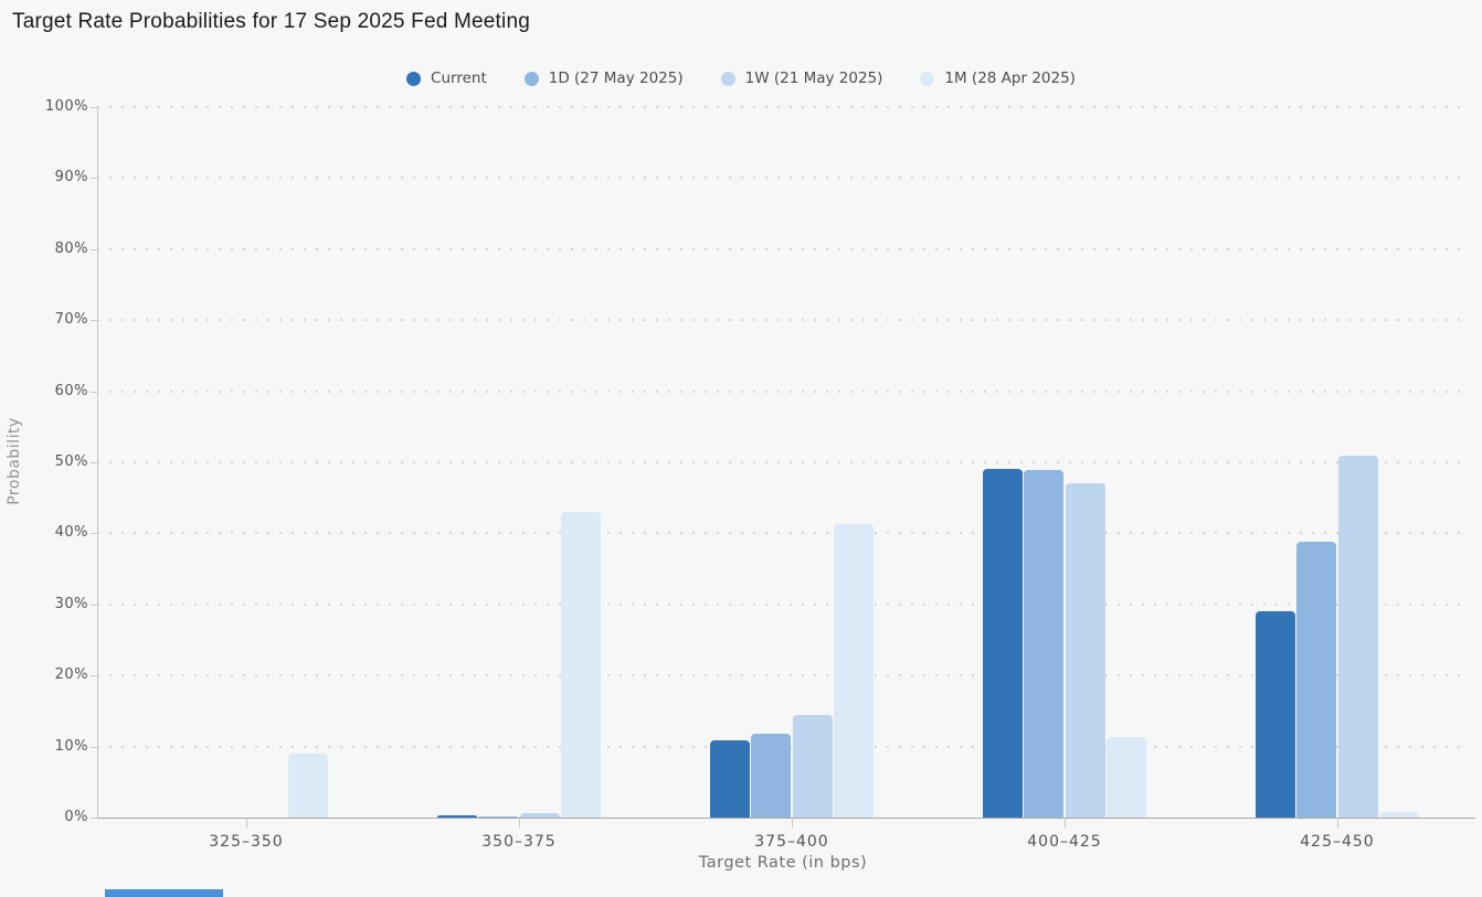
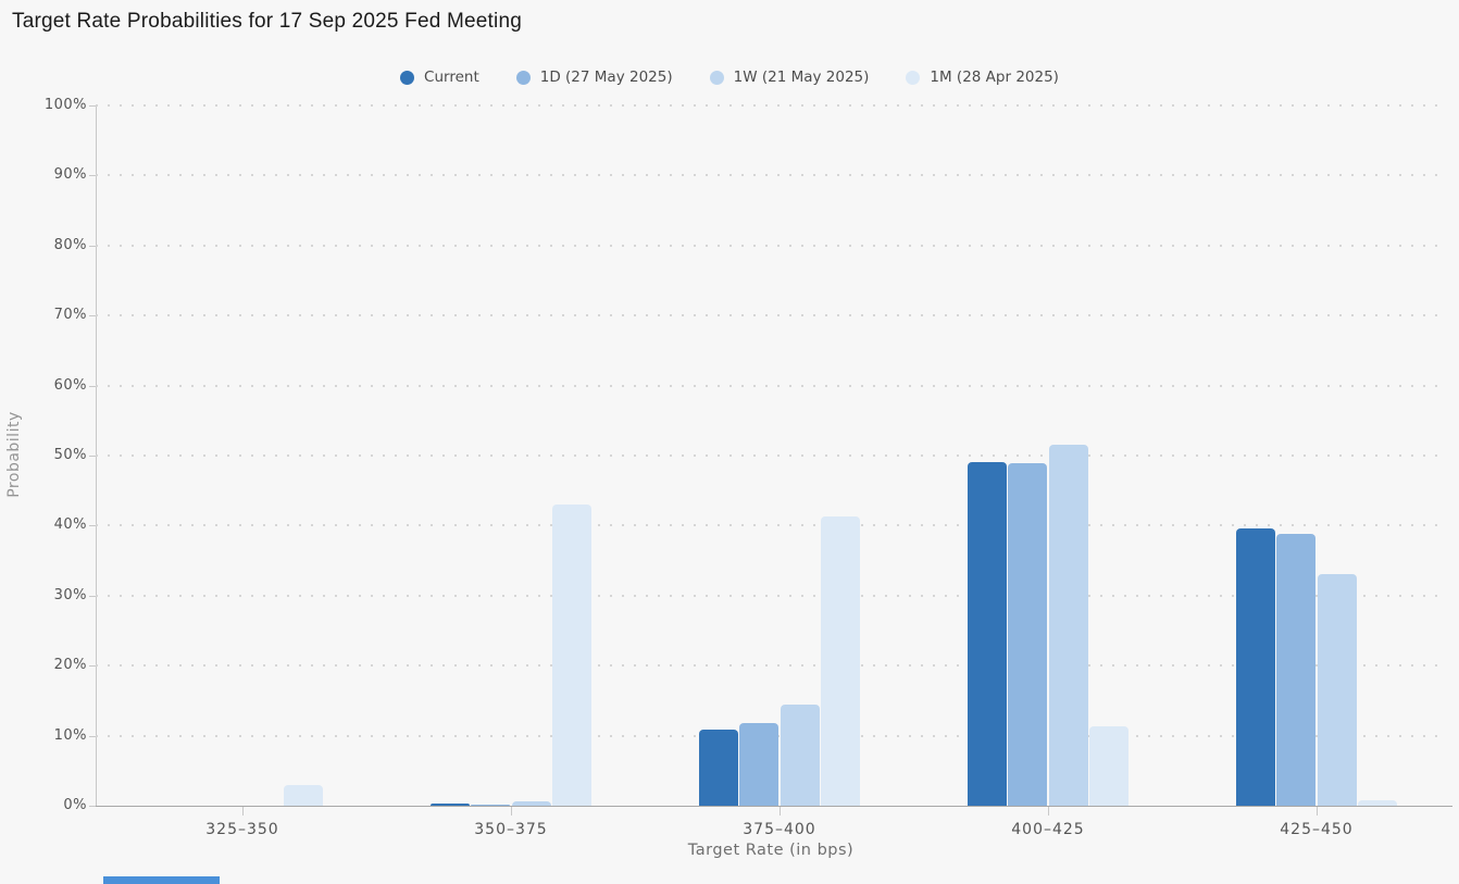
1M (28 Apr 2025)/325–350: 9% -> 3%
1W (21 May 2025)/400–425: 47% -> 52%
Current/425–450: 29% -> 40%
1W (21 May 2025)/425–450: 51% -> 33%
